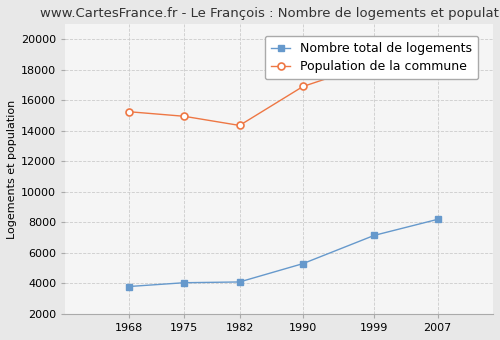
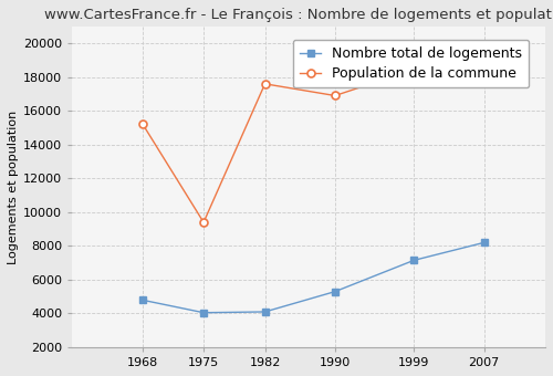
Nombre total de logements/1968: 3800 -> 4800
Population de la commune/1975: 15000 -> 9400
Population de la commune/1982: 14400 -> 17600
